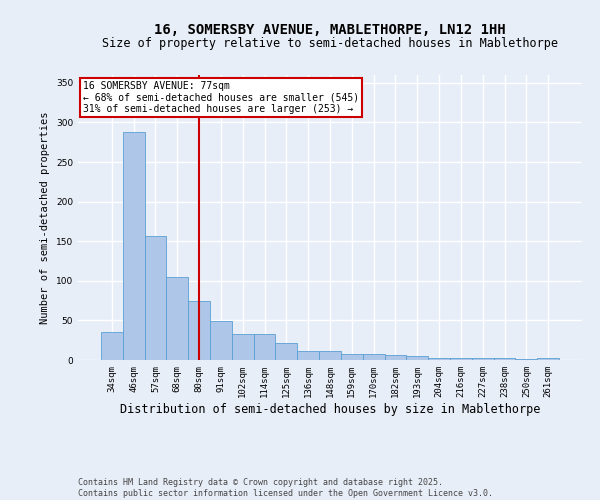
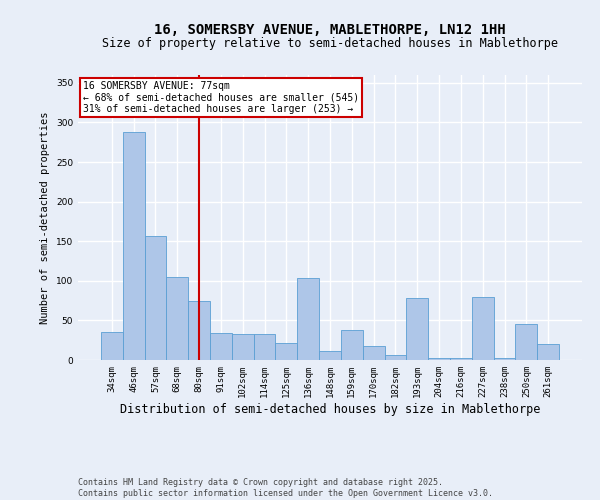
91sqm: 49 -> 34
136sqm: 12 -> 104
159sqm: 7 -> 38
170sqm: 7 -> 18
193sqm: 5 -> 78
227sqm: 3 -> 80
250sqm: 1 -> 46
261sqm: 3 -> 20
